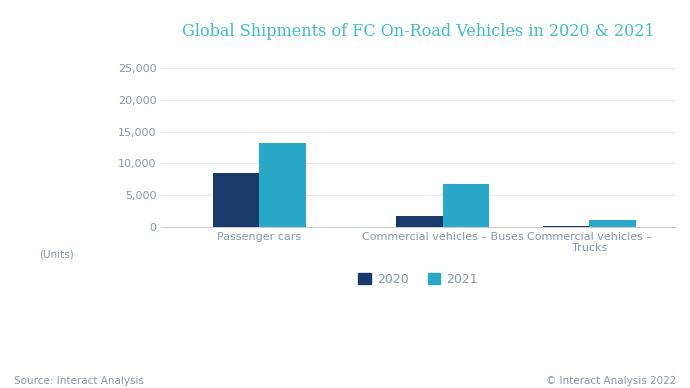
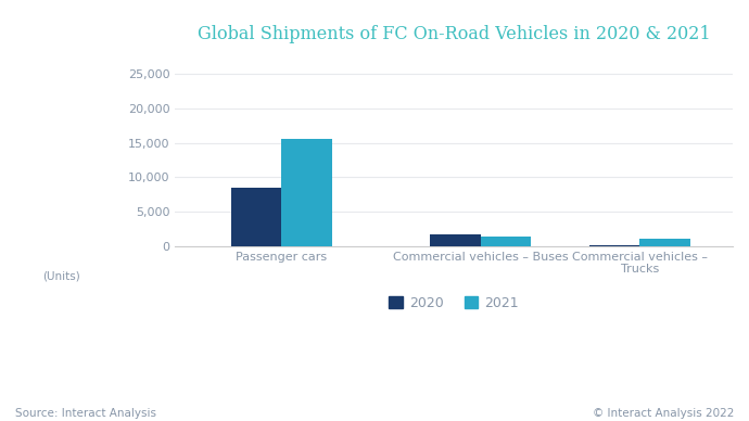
2021/Passenger cars: 13,200 -> 15,500
2021/Commercial vehicles – Buses: 6,800 -> 1,400
